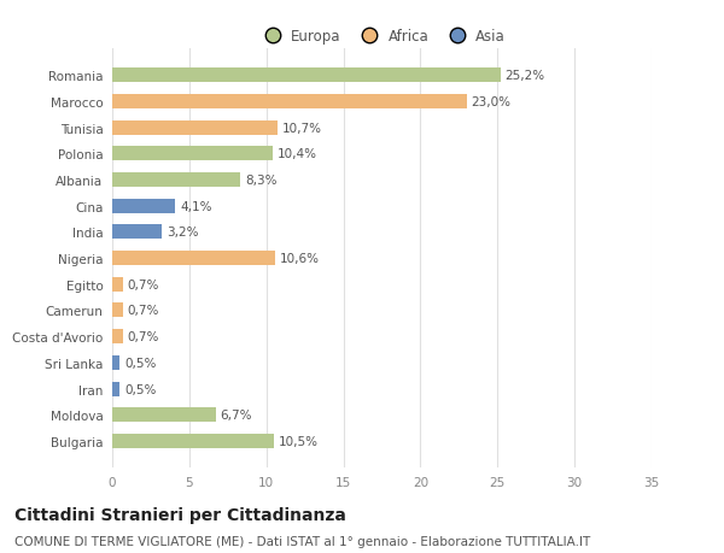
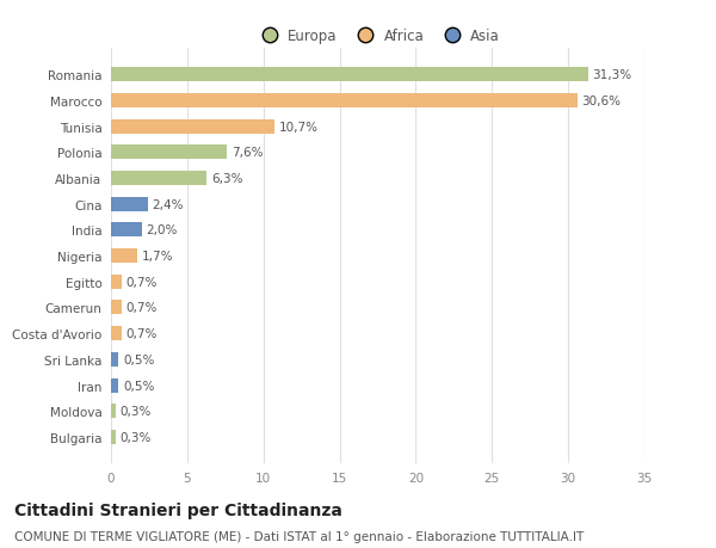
Romania: 25,2% -> 31,3%
Marocco: 23,0% -> 30,6%
Polonia: 10,4% -> 7,6%
Albania: 8,3% -> 6,3%
Cina: 4,1% -> 2,4%
India: 3,2% -> 2,0%
Nigeria: 10,6% -> 1,7%
Moldova: 6,7% -> 0,3%
Bulgaria: 10,5% -> 0,3%
